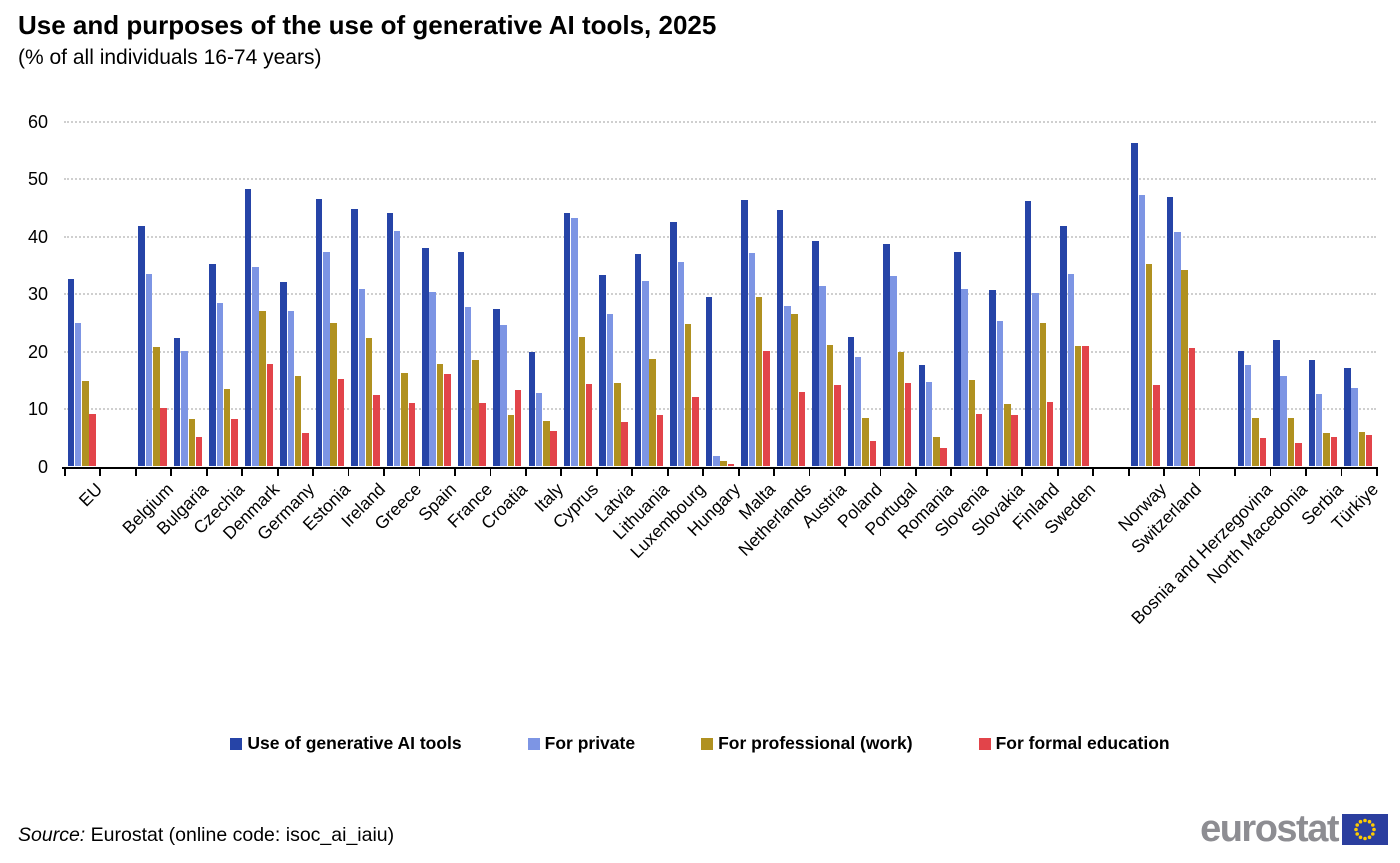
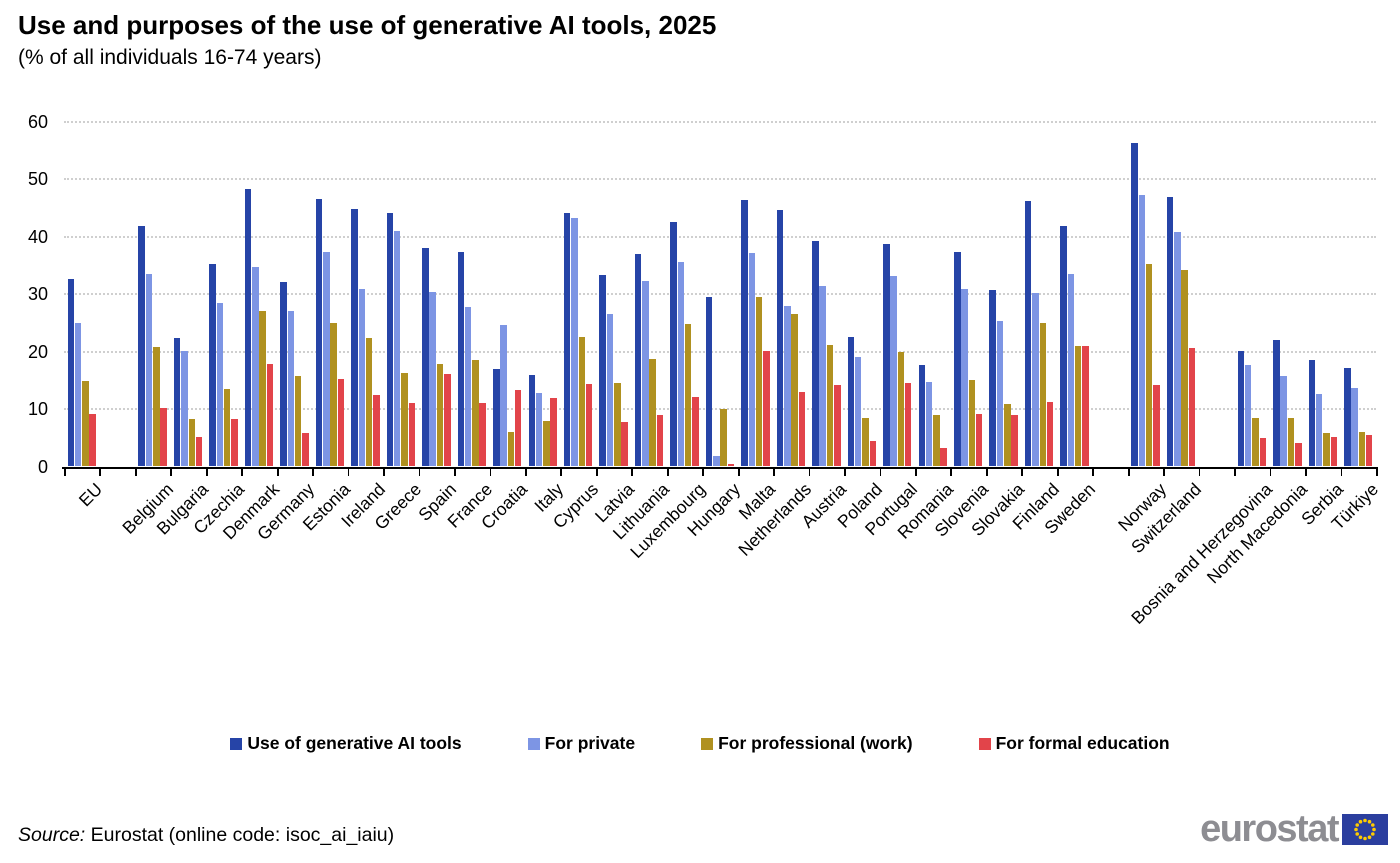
Use of generative AI tools/Croatia: 27 -> 17
For professional (work)/Croatia: 9 -> 6
Use of generative AI tools/Italy: 20 -> 16
For formal education/Italy: 6 -> 12
For professional (work)/Hungary: 1 -> 10
For professional (work)/Romania: 5 -> 9
